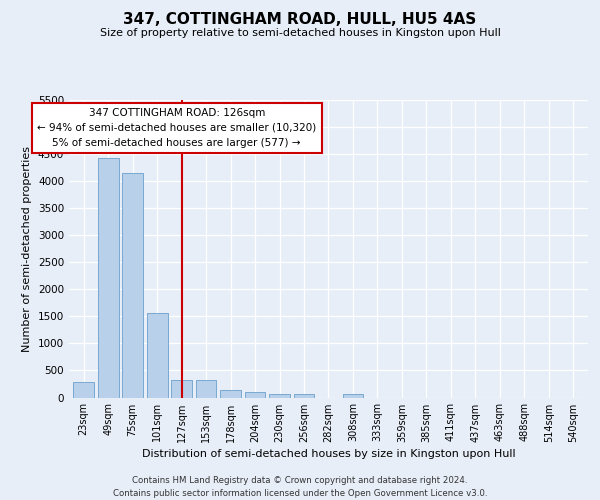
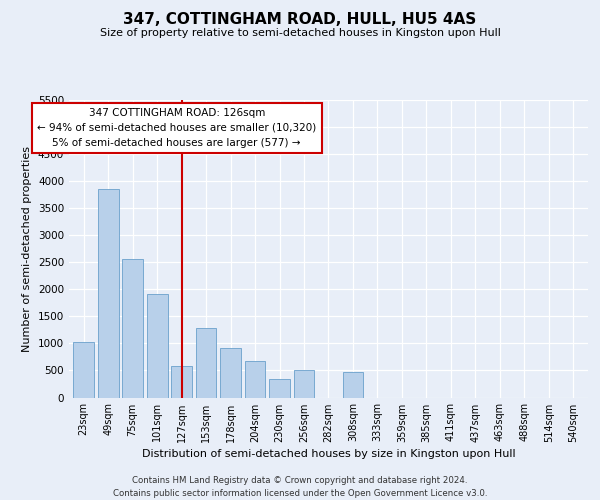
23sqm: 280 -> 1020
49sqm: 4430 -> 3860
75sqm: 4150 -> 2560
101sqm: 1560 -> 1920
127sqm: 330 -> 580
153sqm: 330 -> 1280
178sqm: 130 -> 920
204sqm: 100 -> 680
230sqm: 60 -> 340
256sqm: 60 -> 500
308sqm: 60 -> 480
